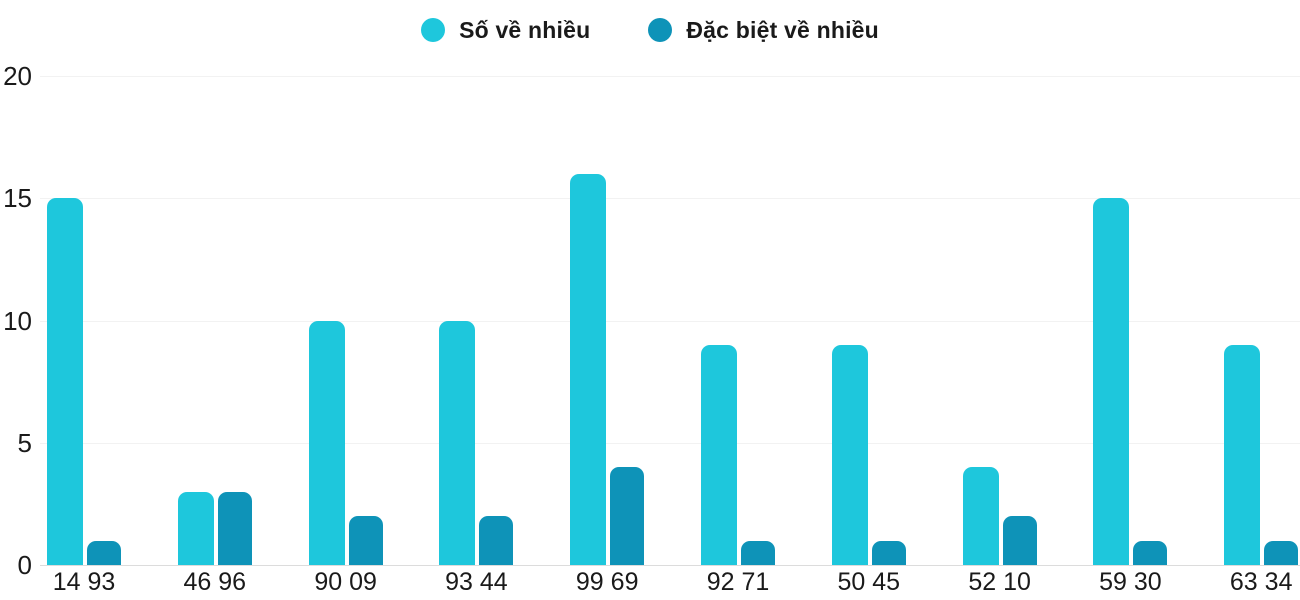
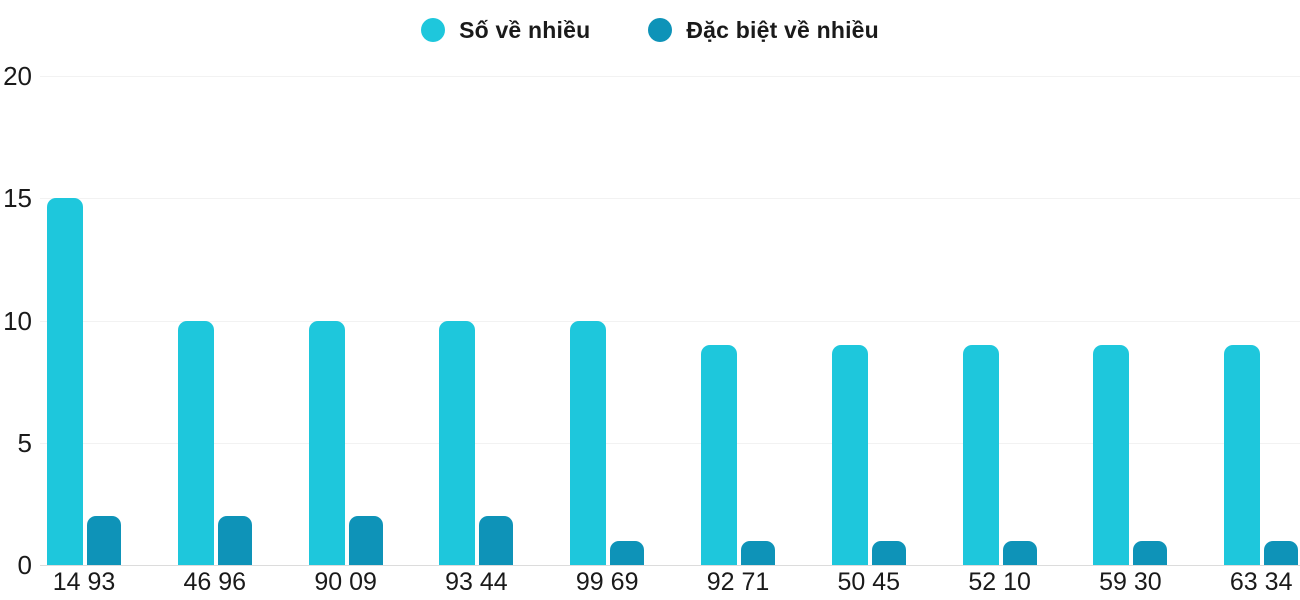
Đặc biệt về nhiều/14 93: 1 -> 2
Số về nhiều/46 96: 3 -> 10
Đặc biệt về nhiều/46 96: 3 -> 2
Số về nhiều/99 69: 16 -> 10
Đặc biệt về nhiều/99 69: 4 -> 1
Số về nhiều/52 10: 4 -> 9
Đặc biệt về nhiều/52 10: 2 -> 1
Số về nhiều/59 30: 15 -> 9
